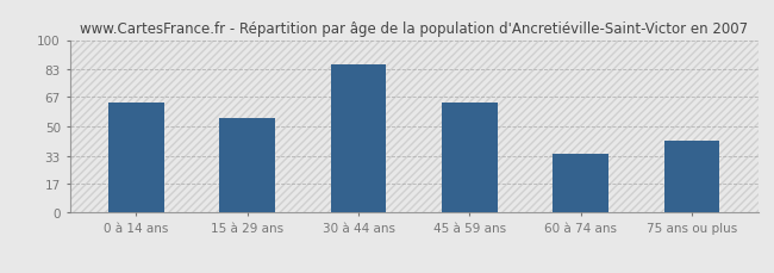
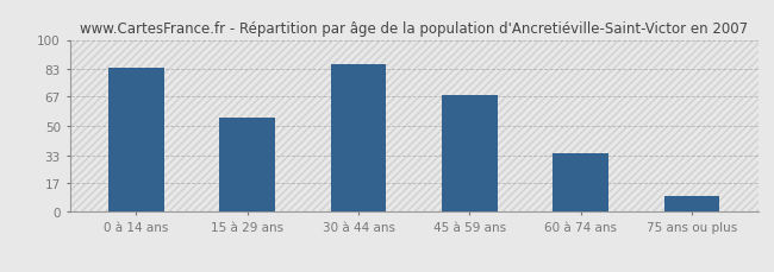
0 à 14 ans: 64 -> 84
45 à 59 ans: 64 -> 68
75 ans ou plus: 42 -> 9
